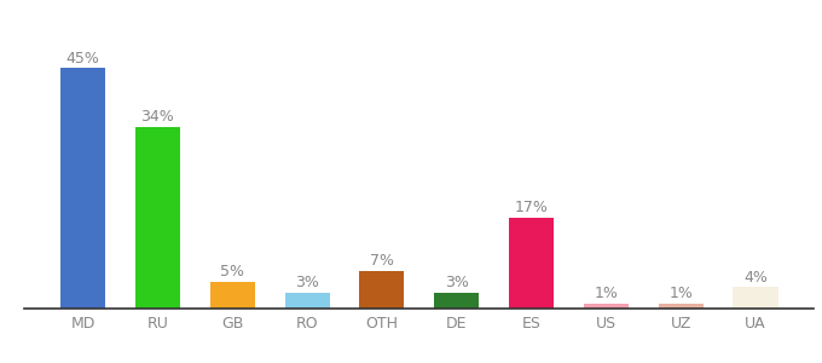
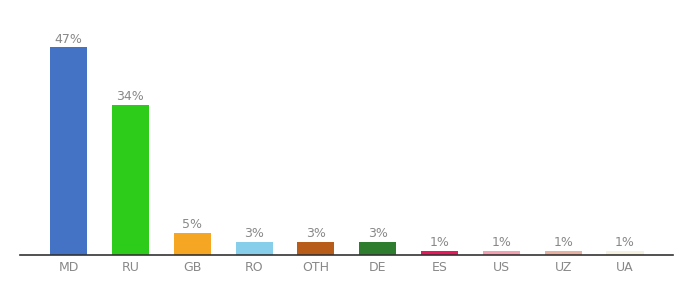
MD: 45% -> 47%
OTH: 7% -> 3%
ES: 17% -> 1%
UA: 4% -> 1%
